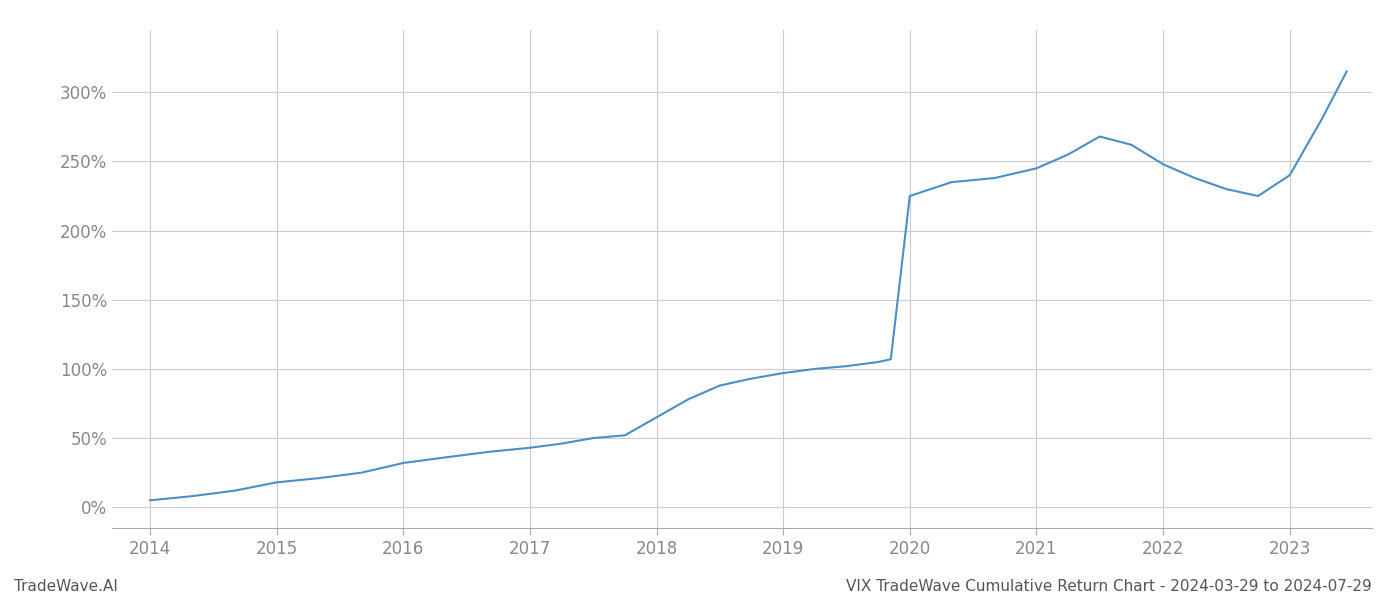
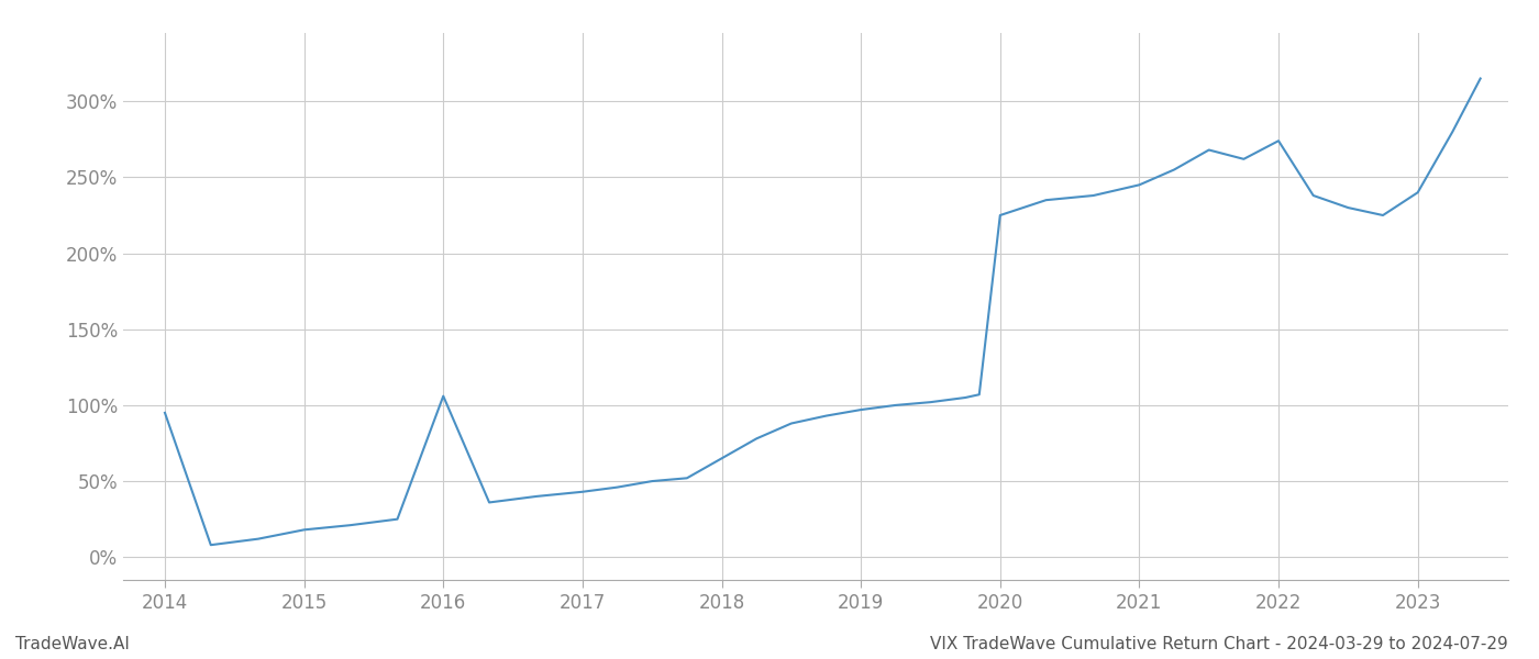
2014: 5% -> 95%
2016: 32% -> 106%
2022: 248% -> 274%
